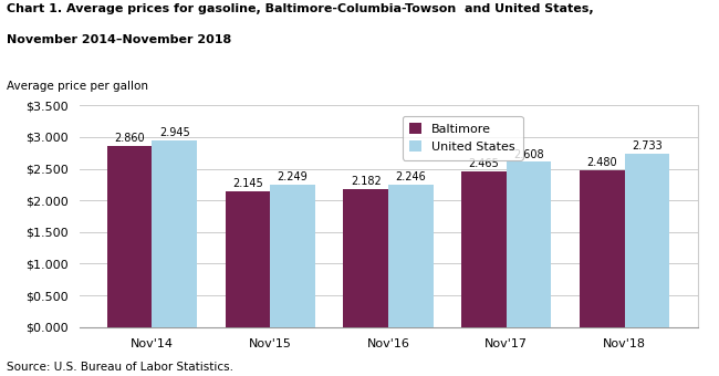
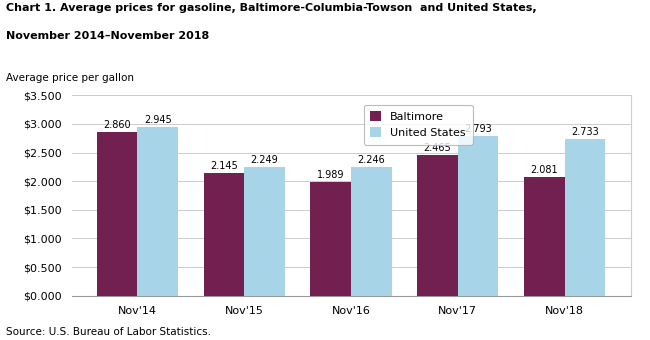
Baltimore/Nov'16: 2.182 -> 1.989
United States/Nov'17: 2.608 -> 2.793
Baltimore/Nov'18: 2.480 -> 2.081
